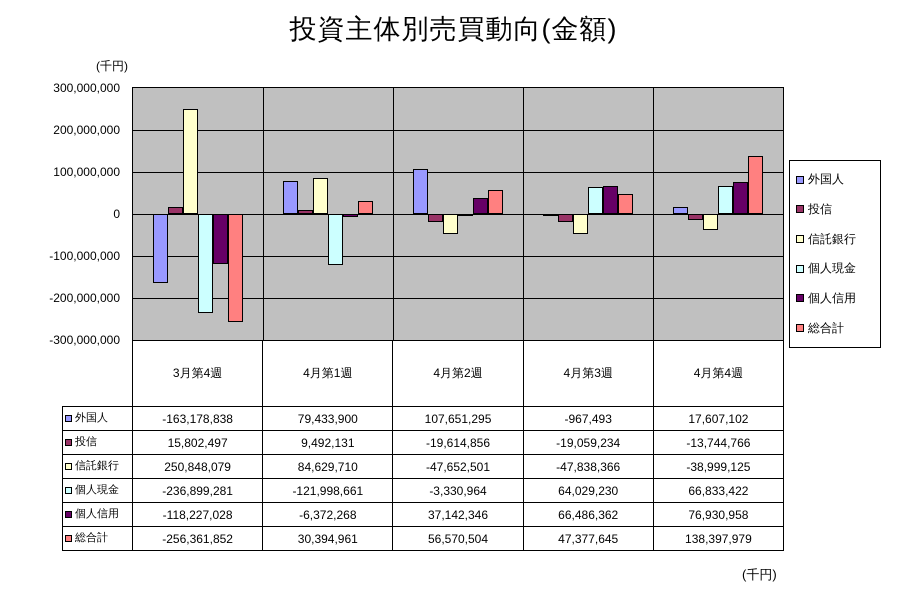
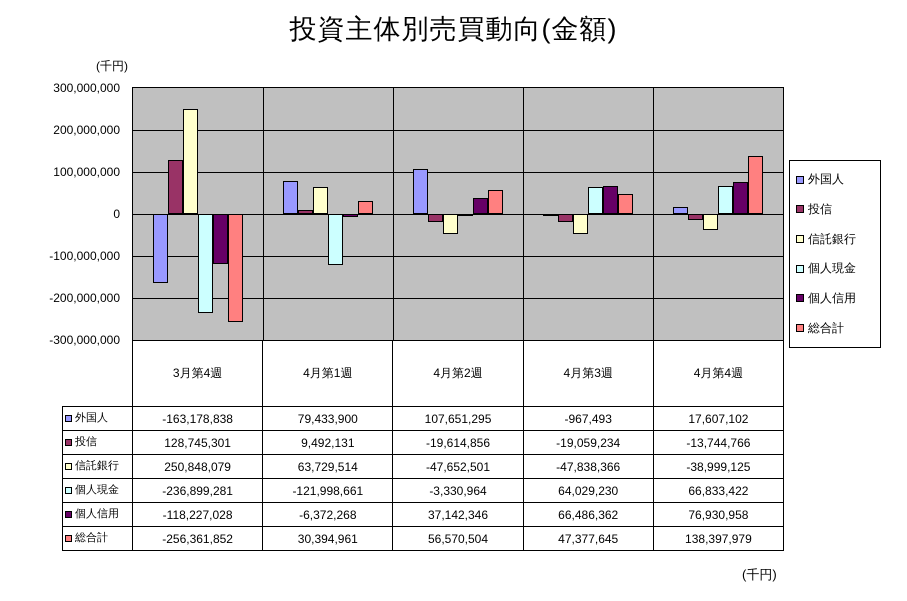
投信/3月第4週: 15,802,497 -> 128,745,301
信託銀行/4月第1週: 84,629,710 -> 63,729,514
